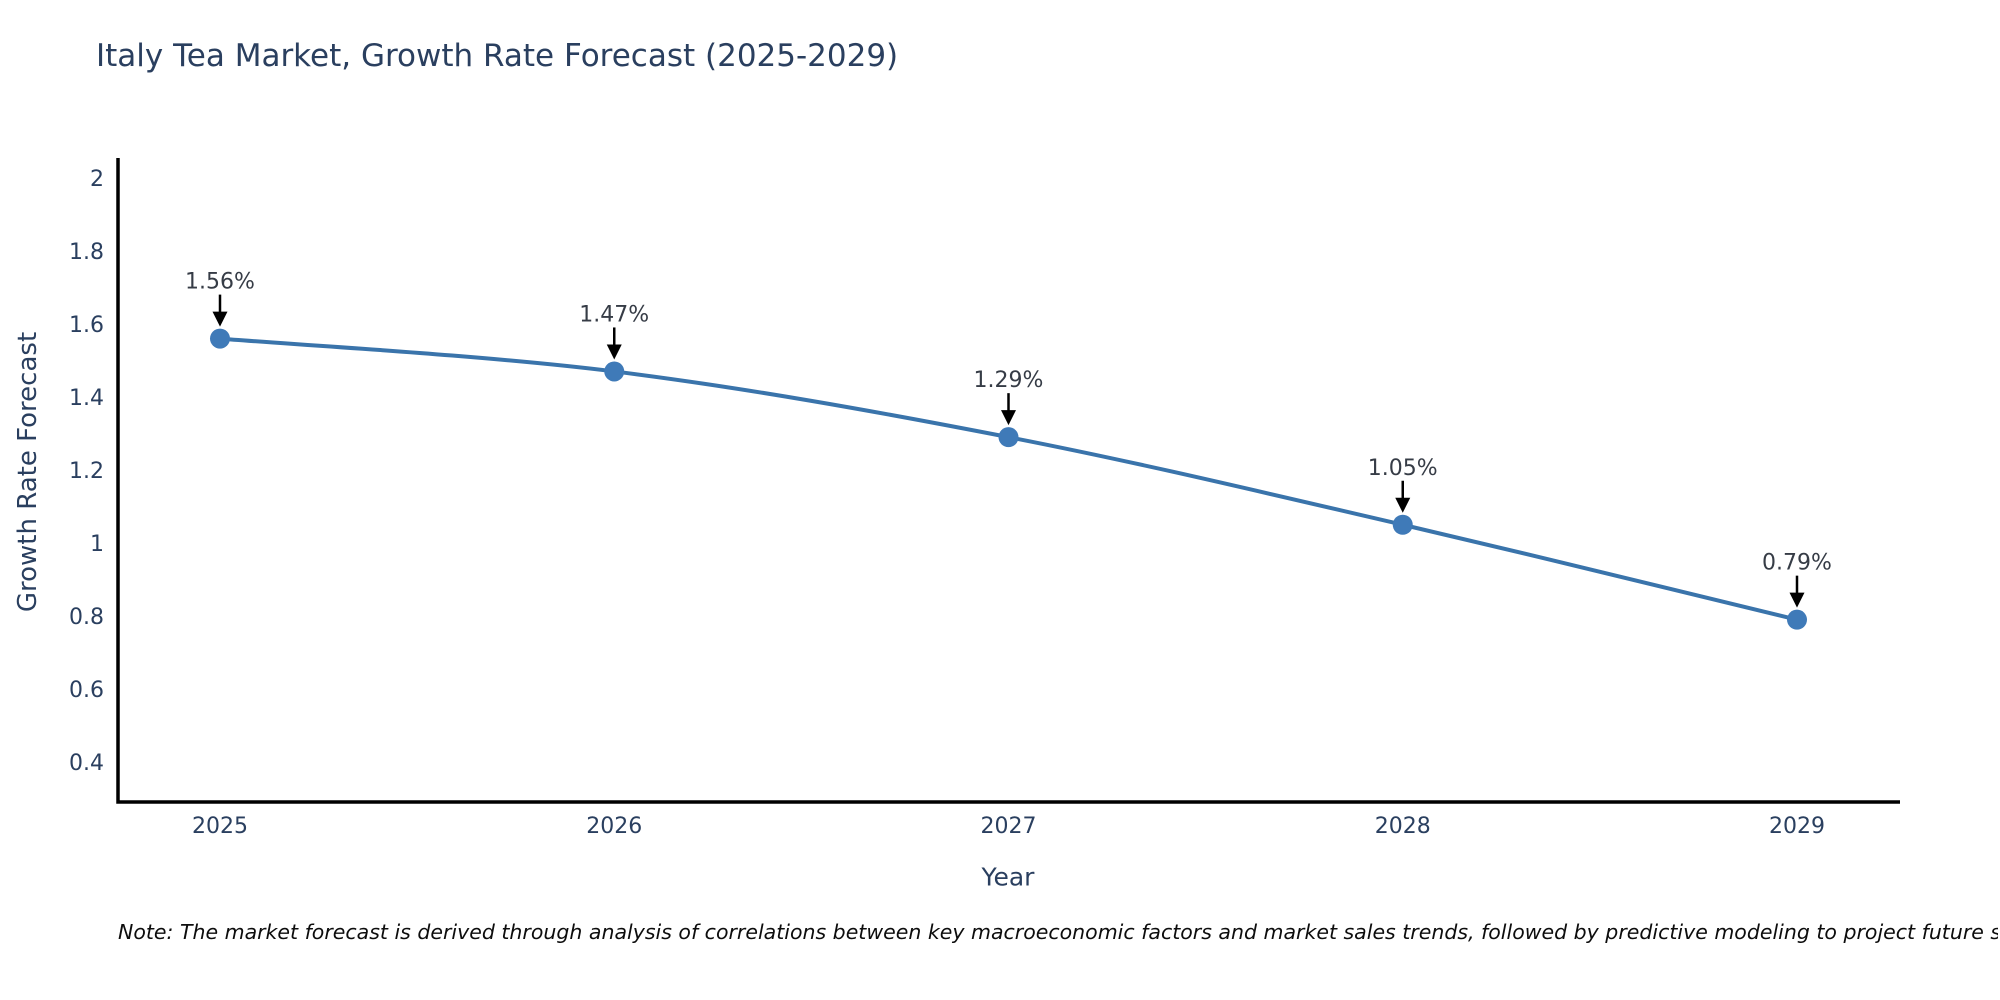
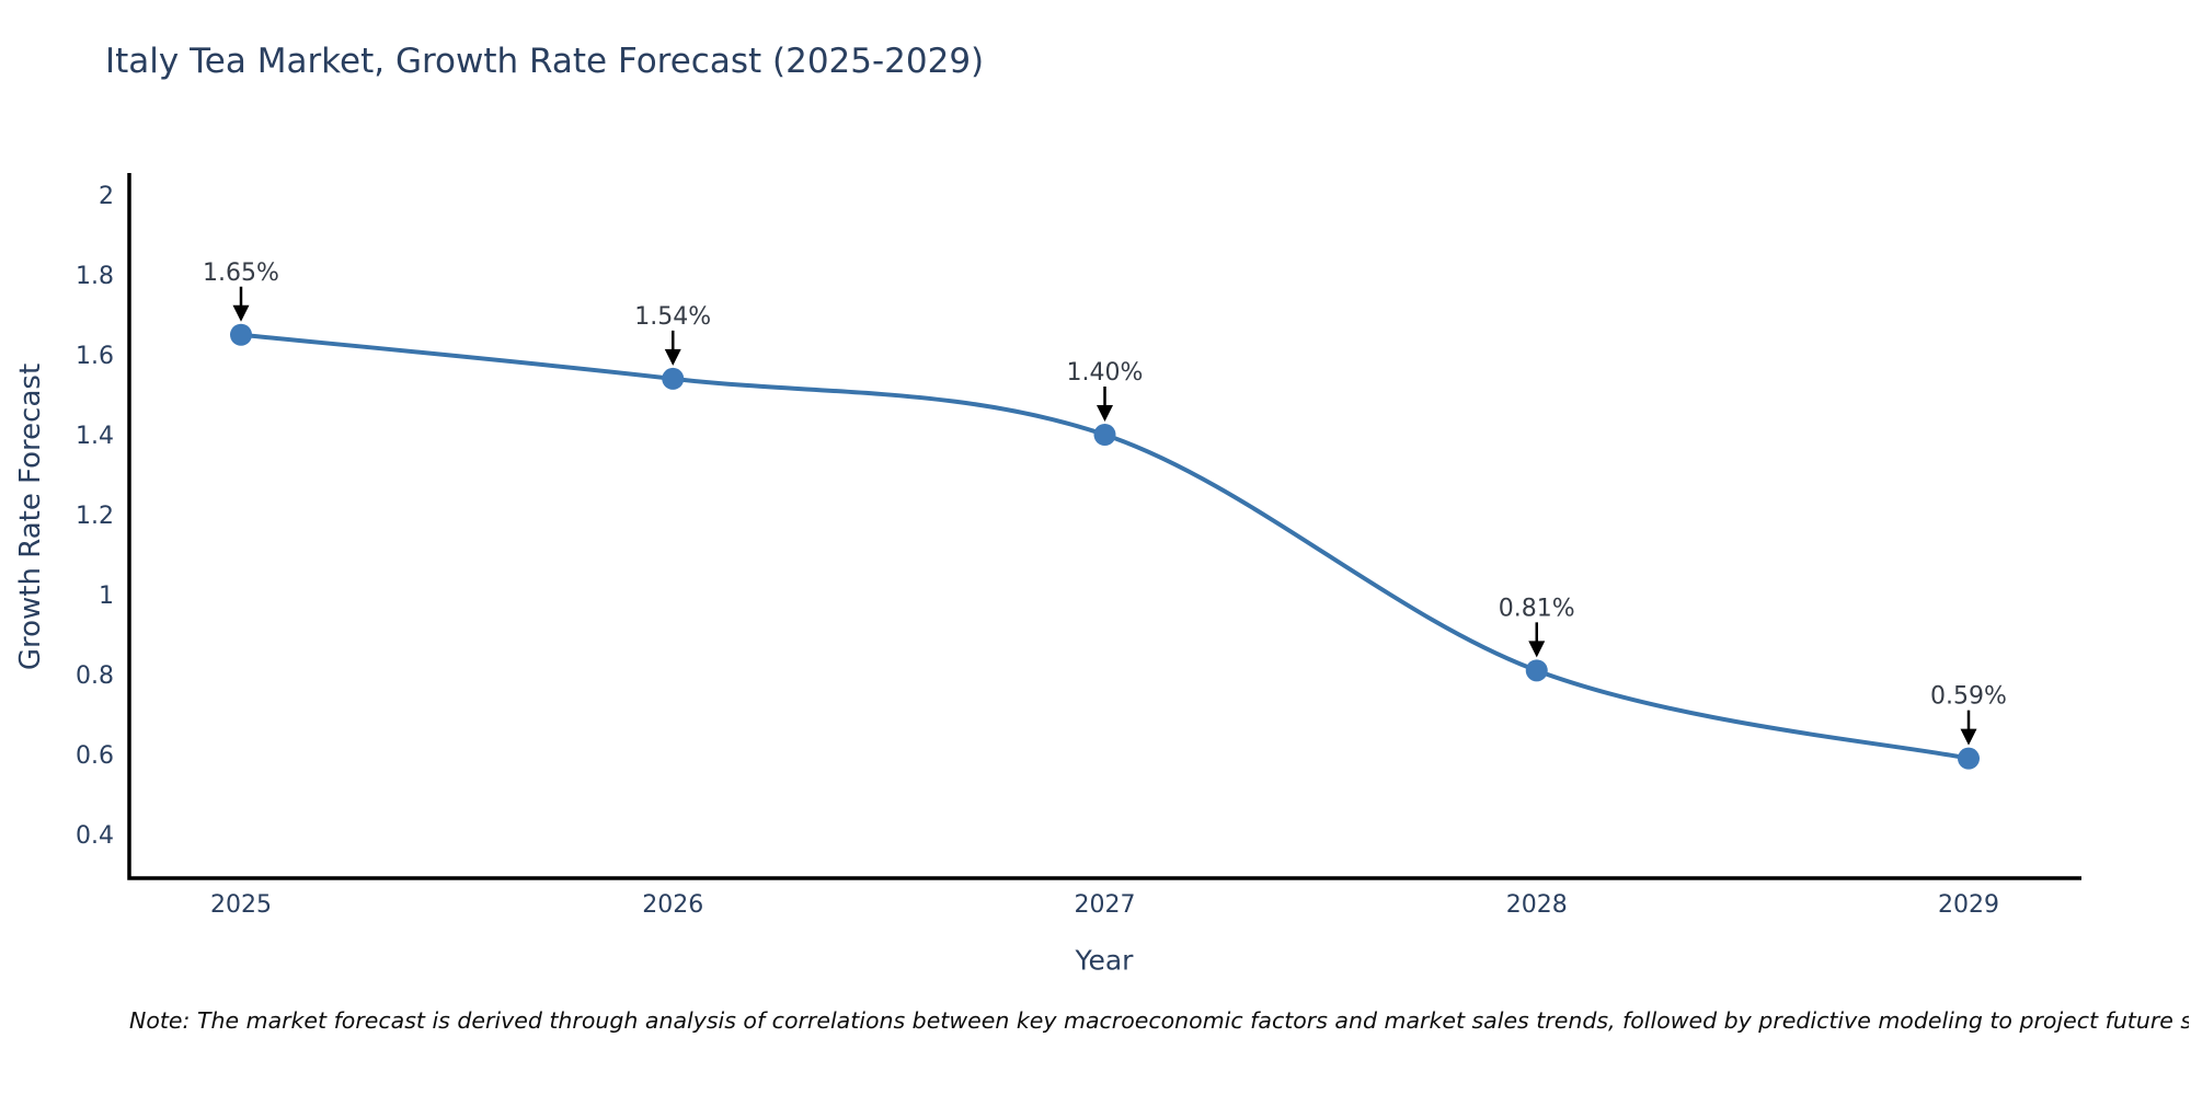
2025: 1.56% -> 1.65%
2026: 1.47% -> 1.54%
2027: 1.29% -> 1.40%
2028: 1.05% -> 0.81%
2029: 0.79% -> 0.59%
